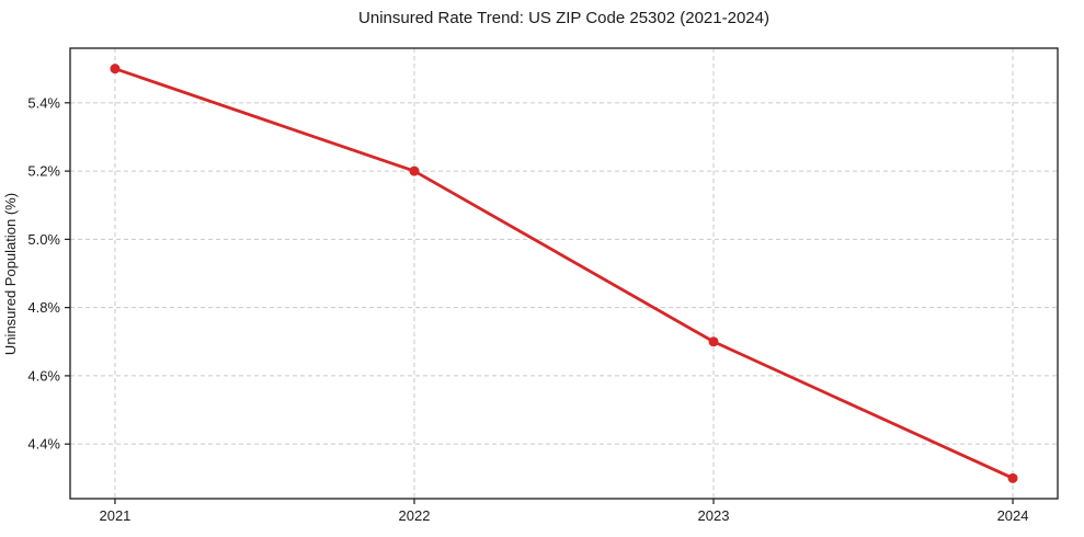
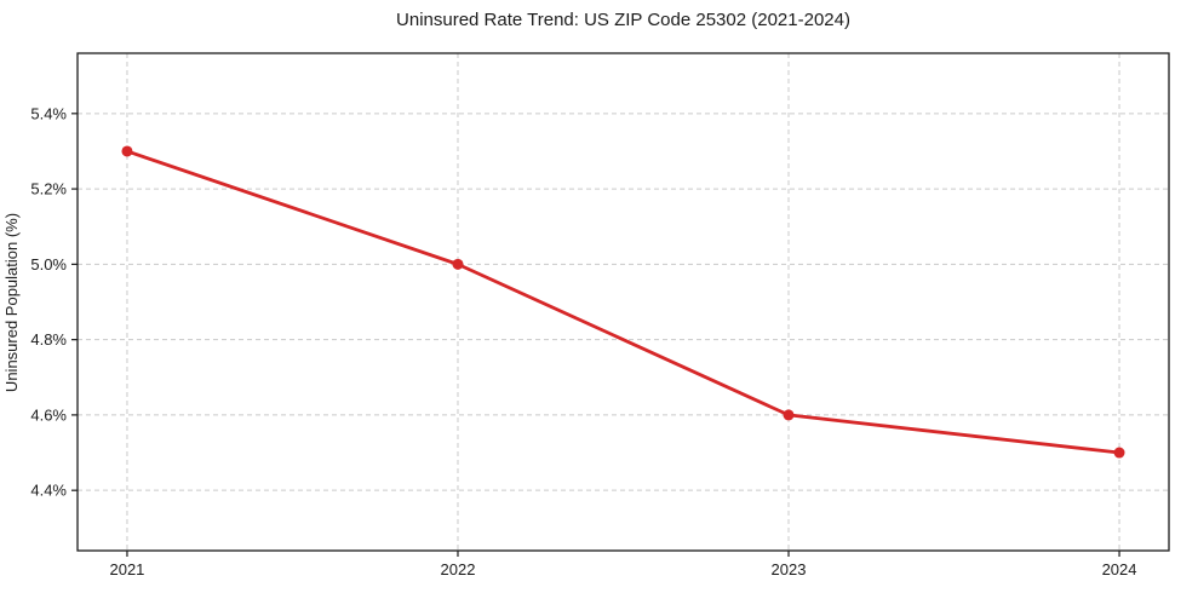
2021: 5.5% -> 5.3%
2022: 5.2% -> 5.0%
2023: 4.7% -> 4.6%
2024: 4.3% -> 4.5%
